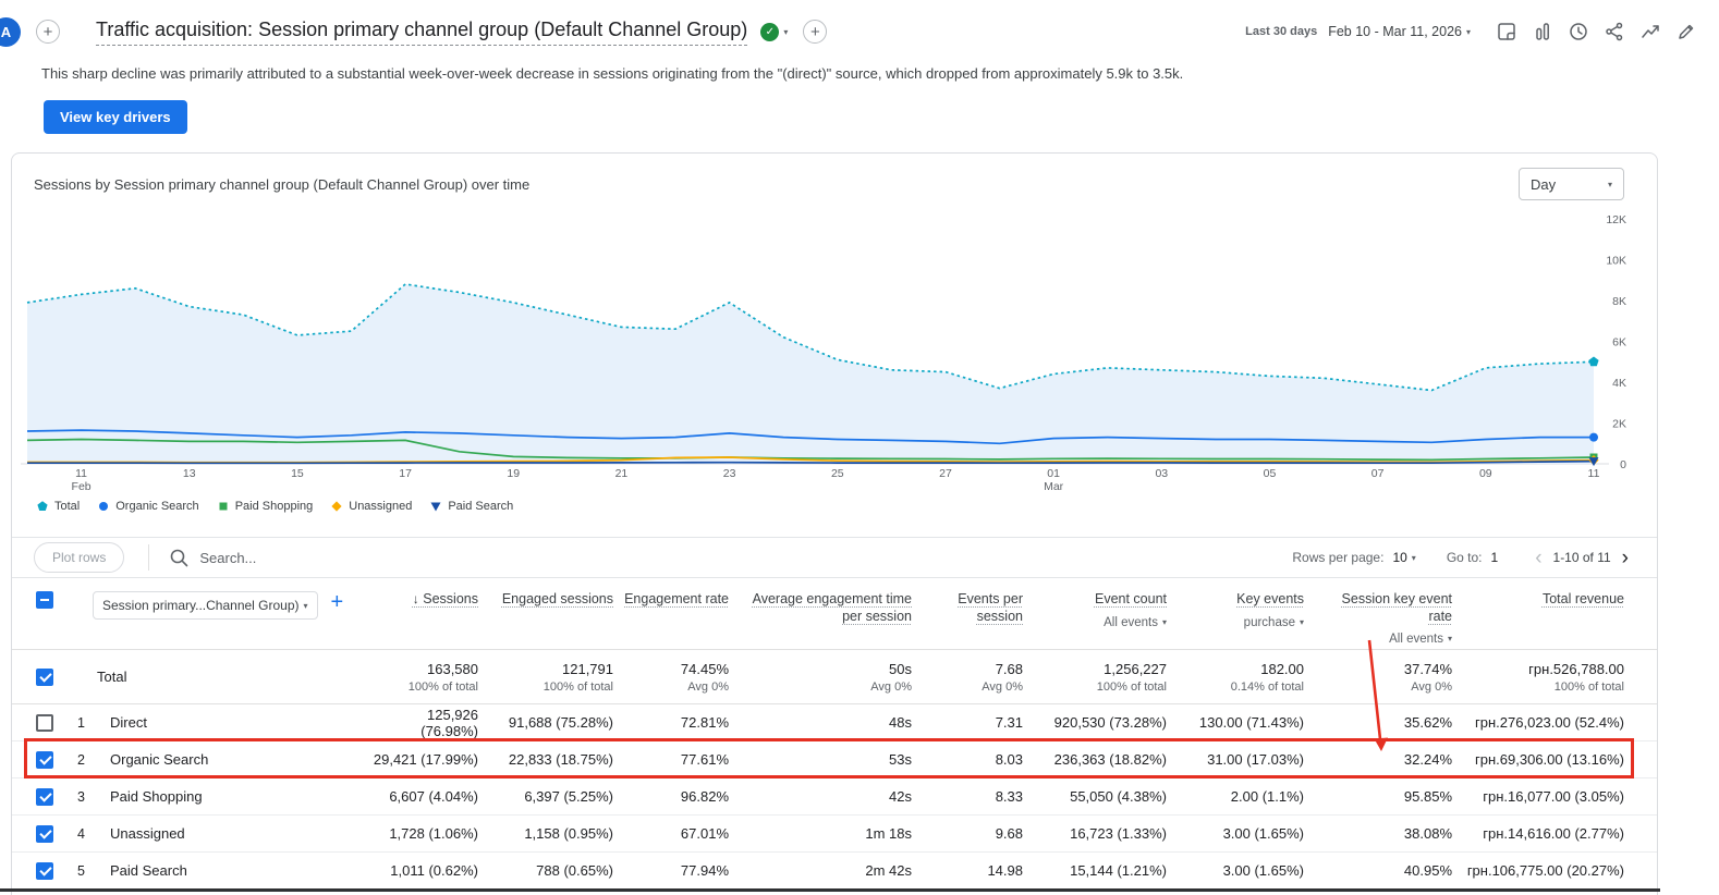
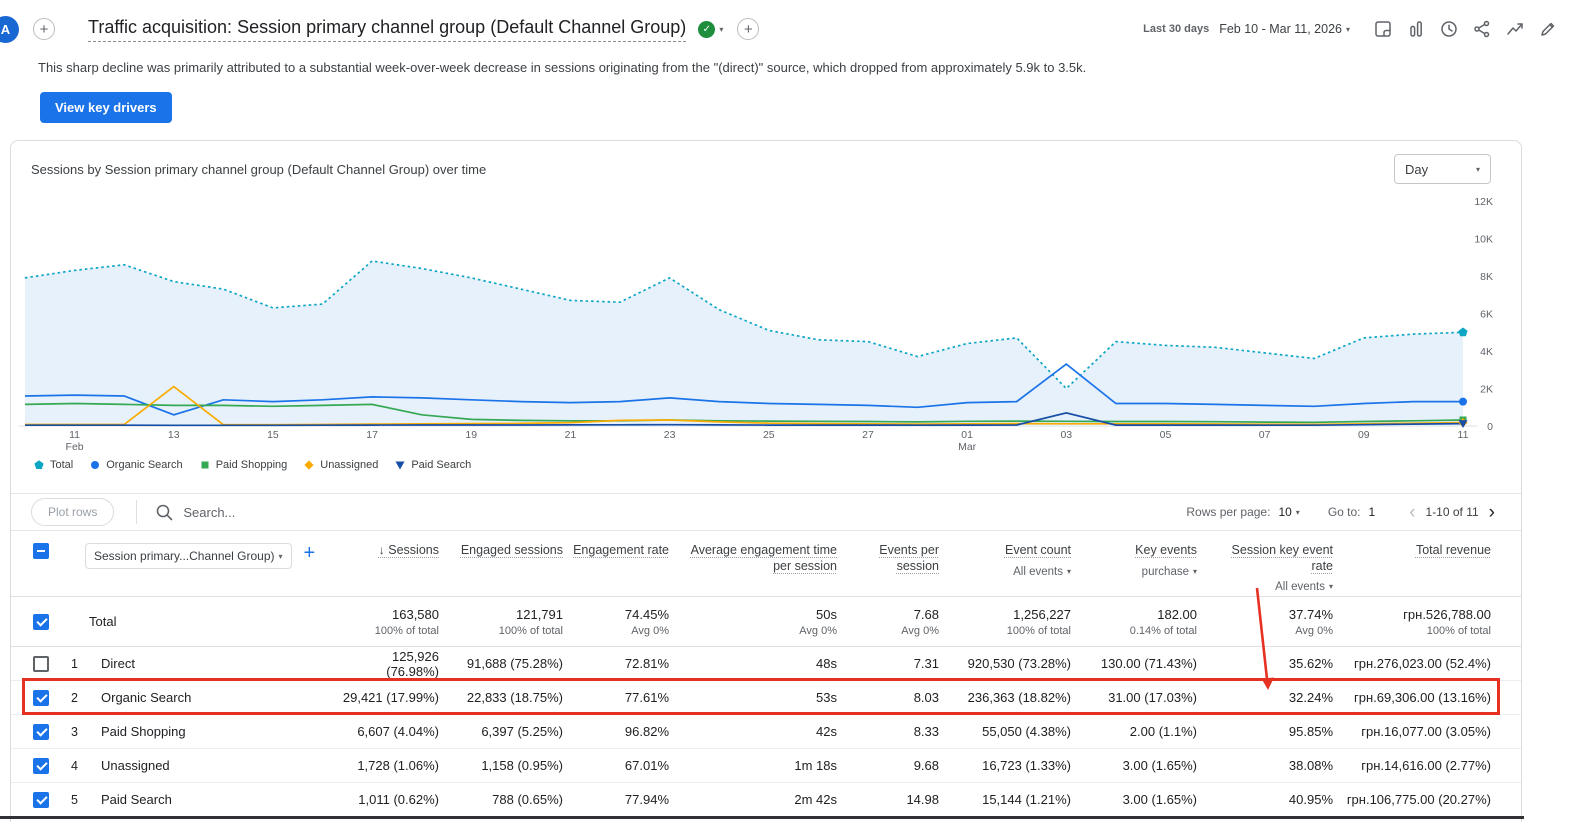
Organic Search/Feb 13: 1.5K -> 0.6K
Unassigned/Feb 13: 0.1K -> 2.1K
Total/Mar 03: 4.6K -> 2.0K
Organic Search/Mar 03: 1.2K -> 3.3K
Paid Search/Mar 03: 0.1K -> 0.7K
